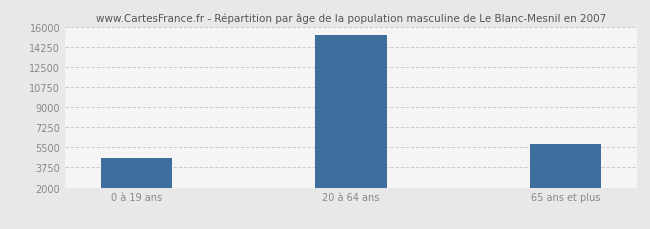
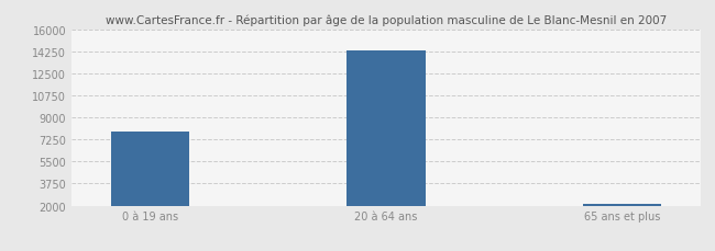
0 à 19 ans: 4600 -> 7900
20 à 64 ans: 15300 -> 14300
65 ans et plus: 5800 -> 2200
